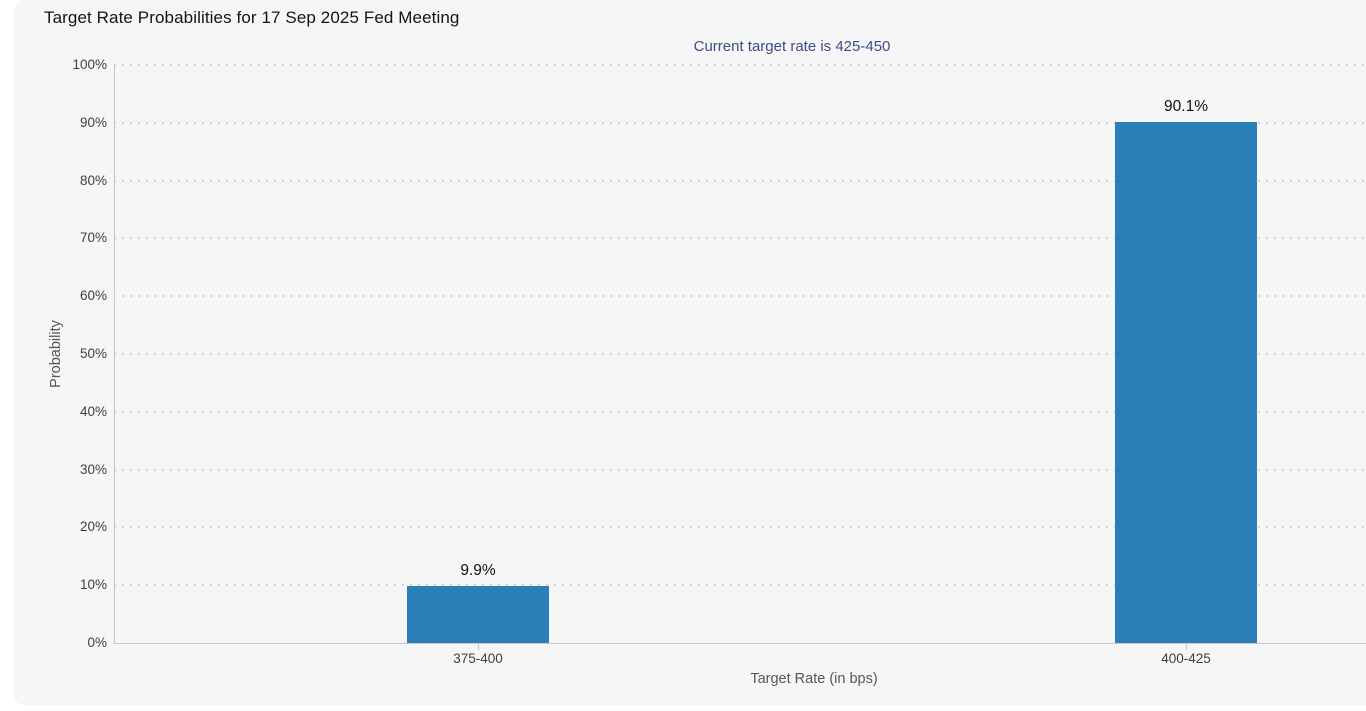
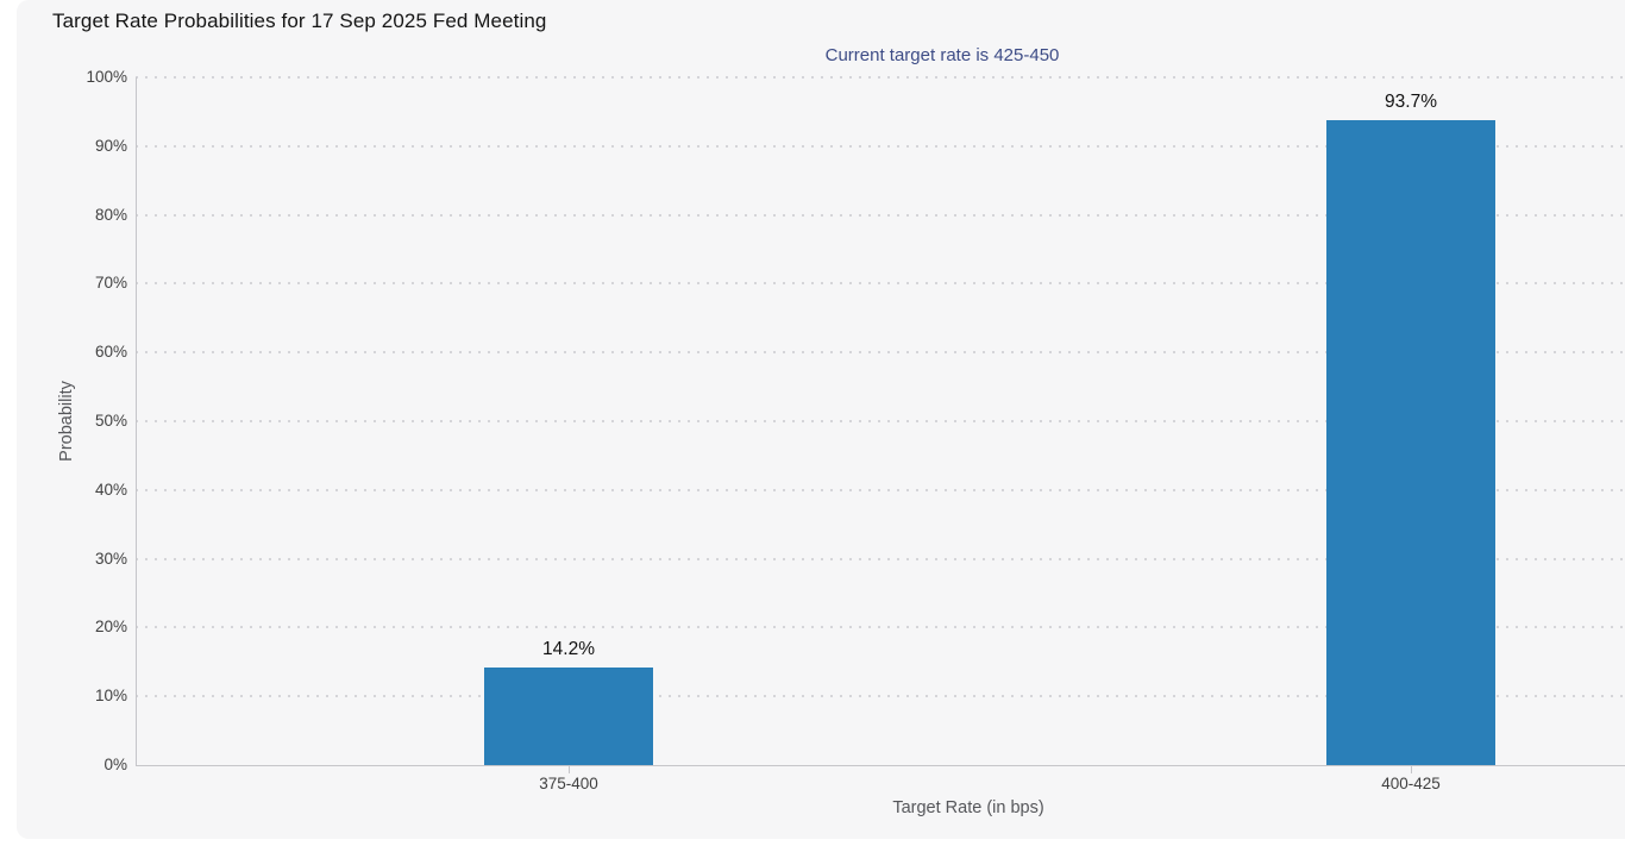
375-400: 9.9% -> 14.2%
400-425: 90.1% -> 93.7%
